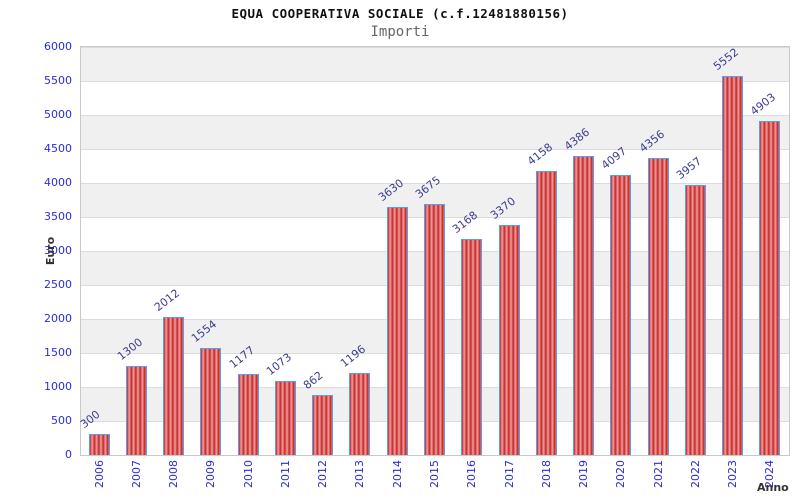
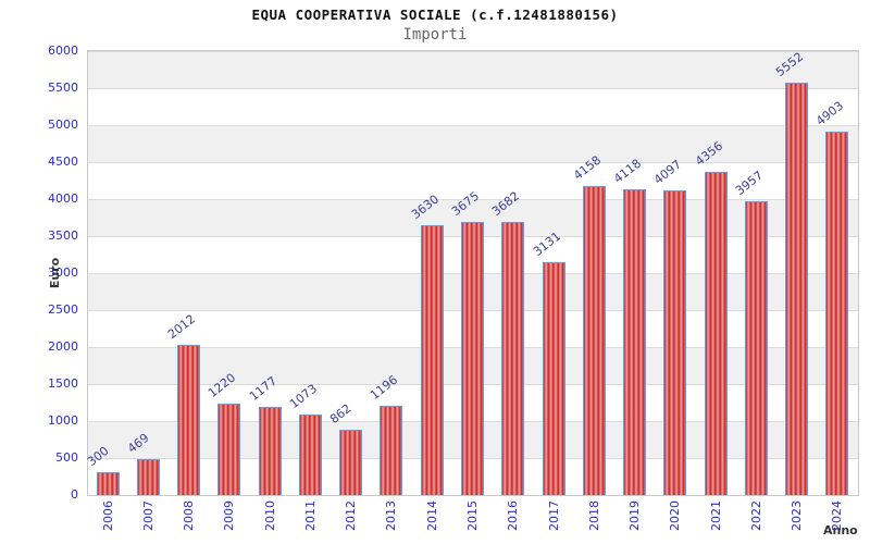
2007: 1300 -> 469
2009: 1554 -> 1220
2016: 3168 -> 3682
2017: 3370 -> 3131
2019: 4386 -> 4118
